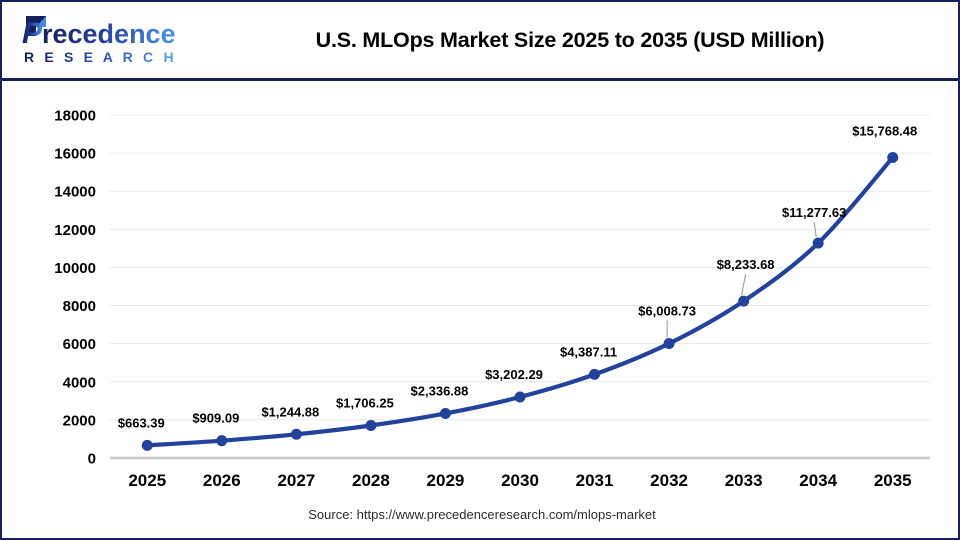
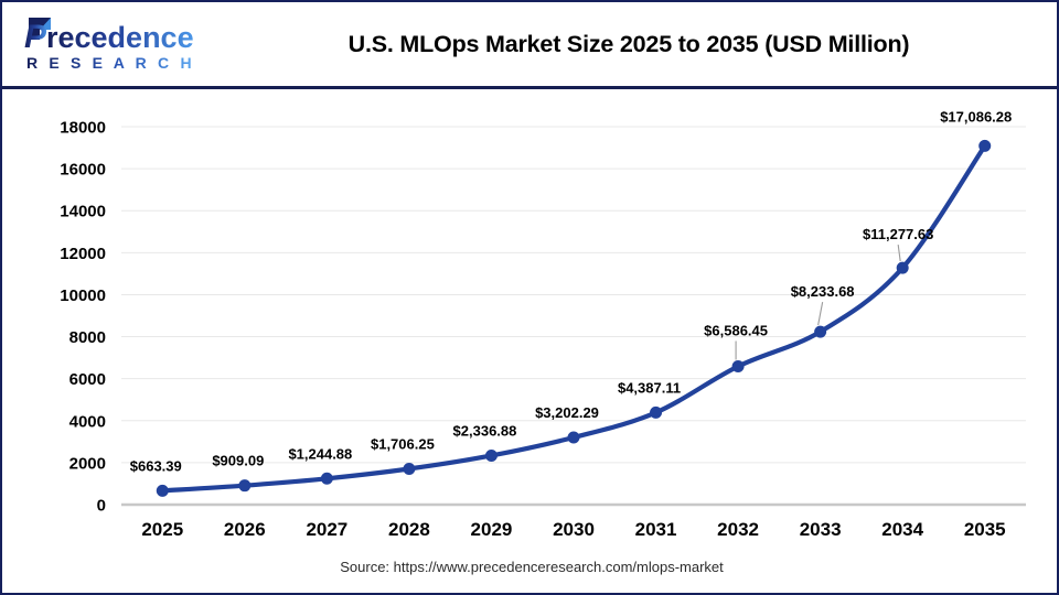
2032: $6,008.73 -> $6,586.45
2035: $15,768.48 -> $17,086.28
